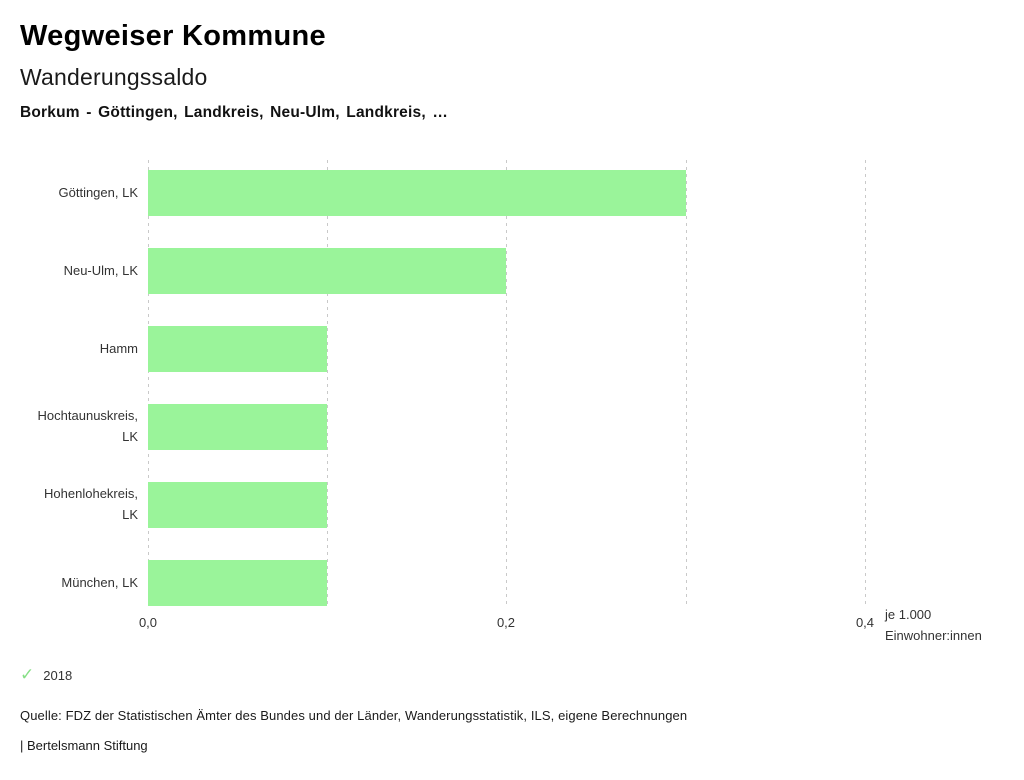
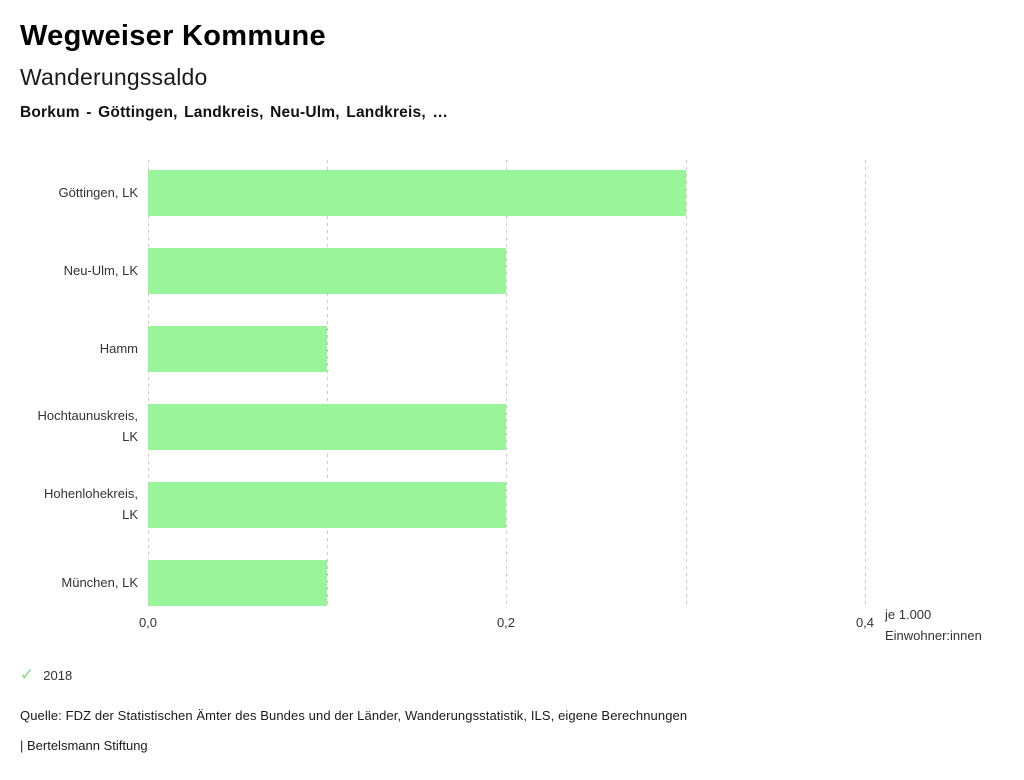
Hochtaunuskreis, LK: 0,1 -> 0,2
Hohenlohekreis, LK: 0,1 -> 0,2
